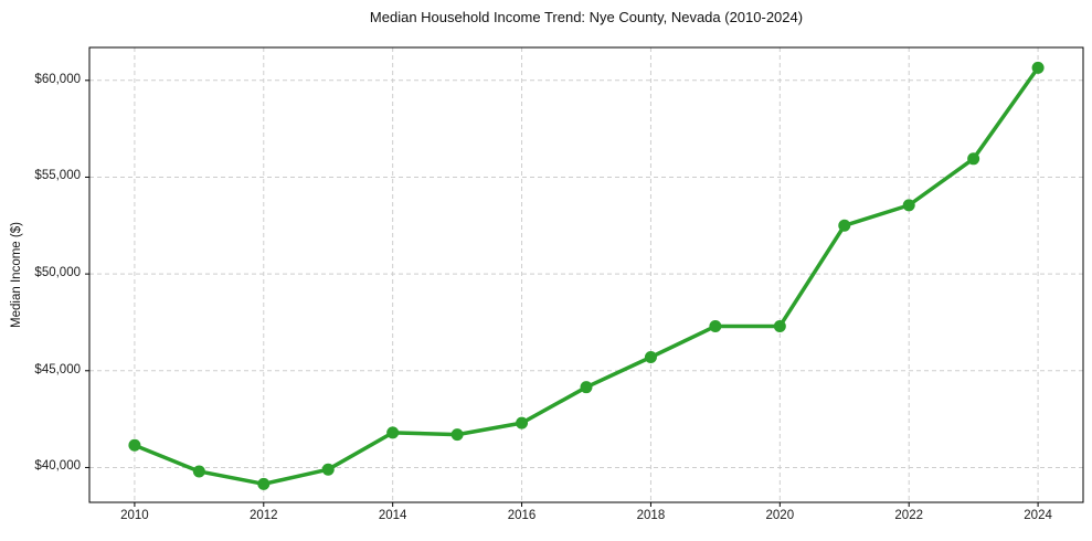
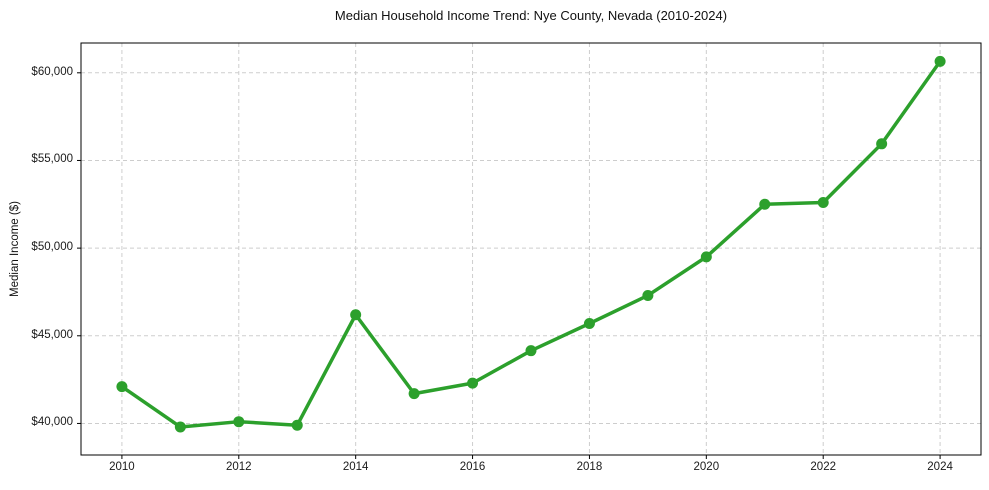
2010: $41200 -> $42100
2012: $39200 -> $40100
2014: $41800 -> $46200
2020: $47300 -> $49500
2022: $53600 -> $52600
